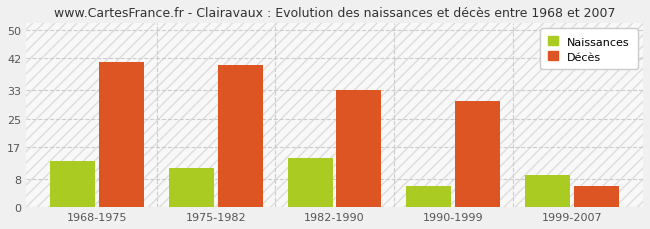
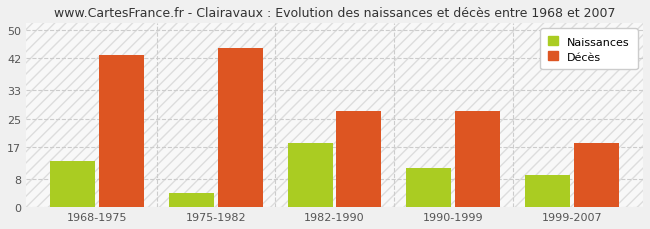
Décès/1968-1975: 41 -> 43
Naissances/1975-1982: 11 -> 4
Décès/1975-1982: 40 -> 45
Naissances/1982-1990: 14 -> 18
Décès/1982-1990: 33 -> 27
Naissances/1990-1999: 6 -> 11
Décès/1990-1999: 30 -> 27
Décès/1999-2007: 6 -> 18
